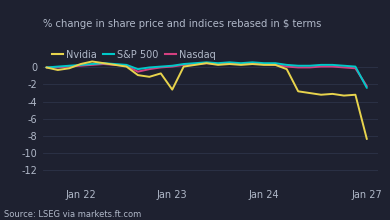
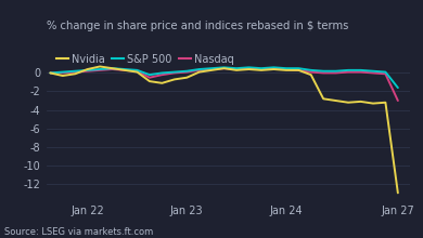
Nvidia/Jan 23: -2.6 -> -0.5
Nvidia/Jan 27: -8.4 -> -13.0
S&P 500/Jan 27: -2.4 -> -1.6
Nasdaq/Jan 27: -2.2 -> -3.0
